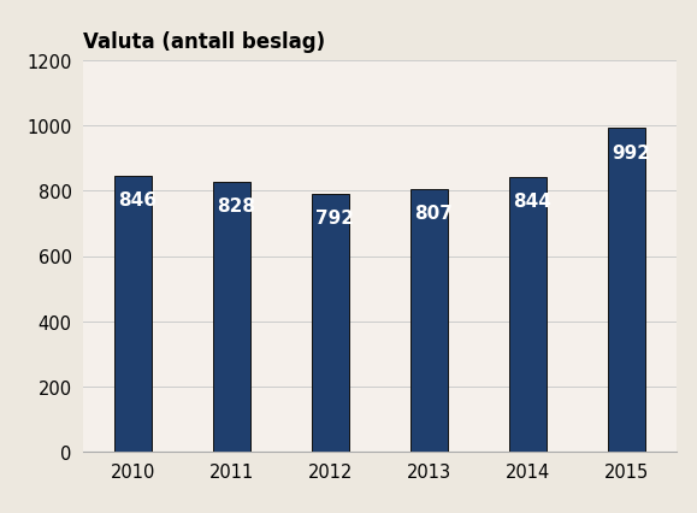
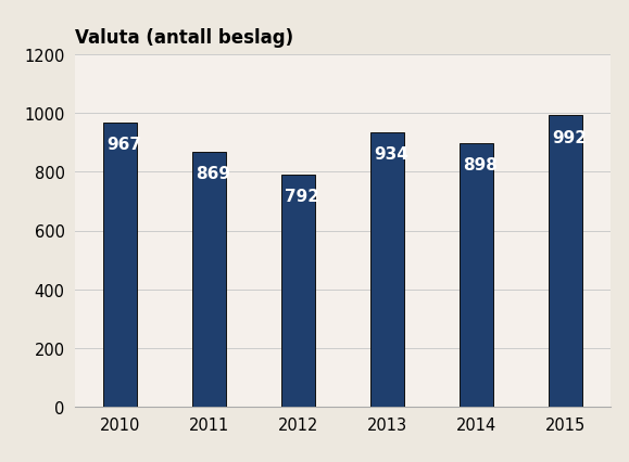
2010: 846 -> 967
2011: 828 -> 869
2013: 807 -> 934
2014: 844 -> 898
